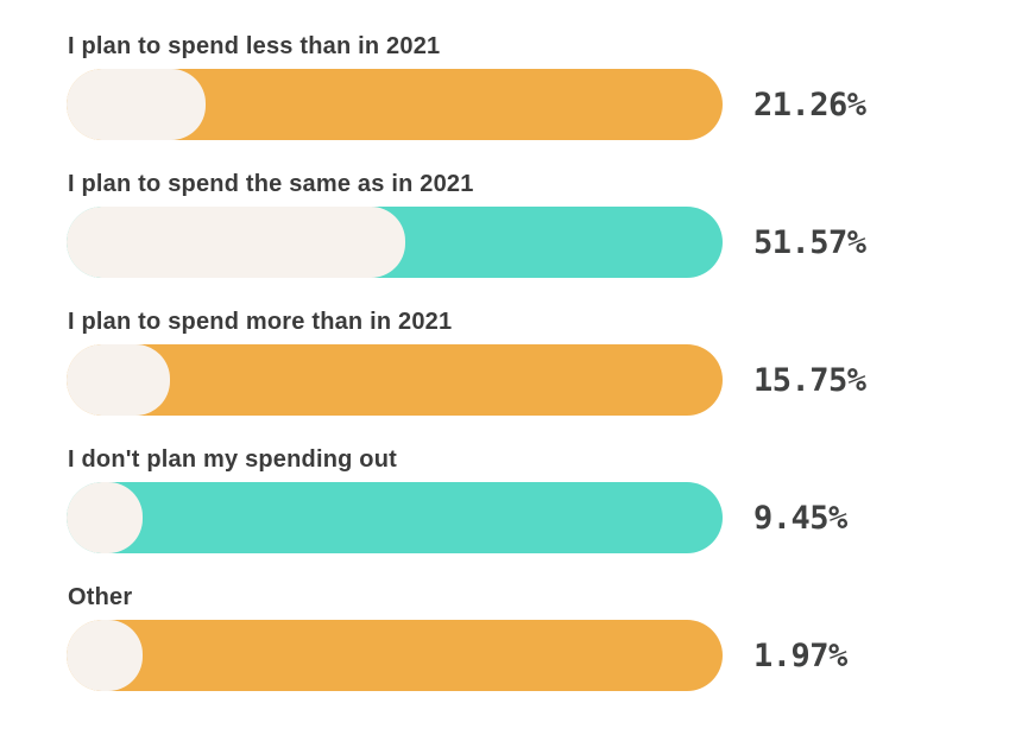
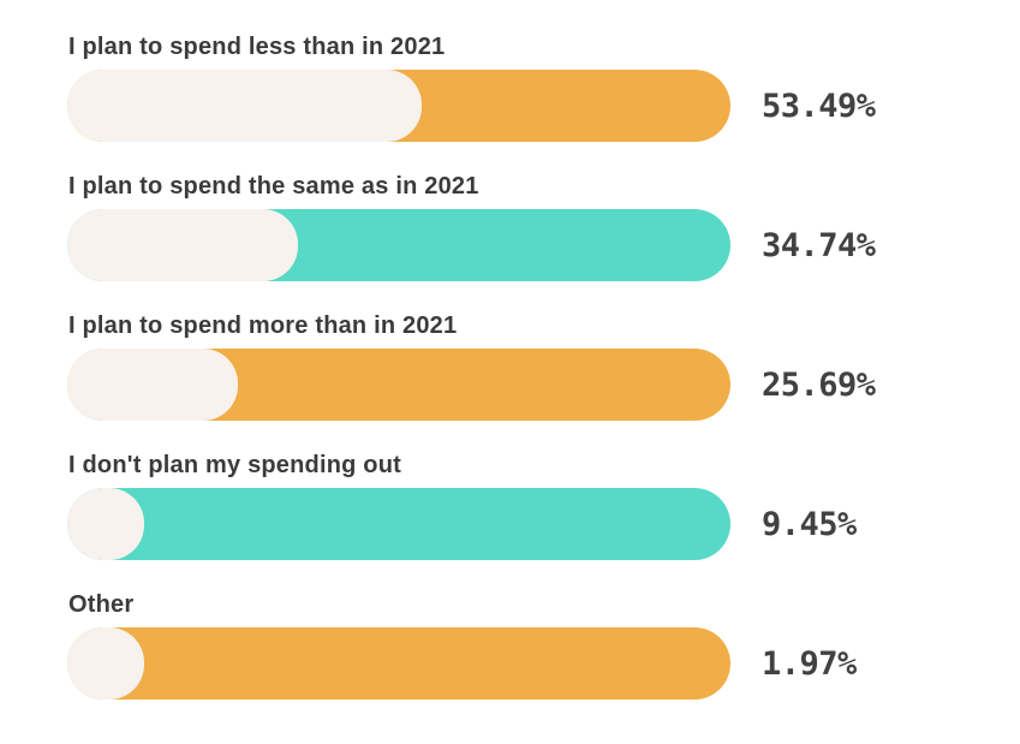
I plan to spend less than in 2021: 21.26% -> 53.49%
I plan to spend the same as in 2021: 51.57% -> 34.74%
I plan to spend more than in 2021: 15.75% -> 25.69%
